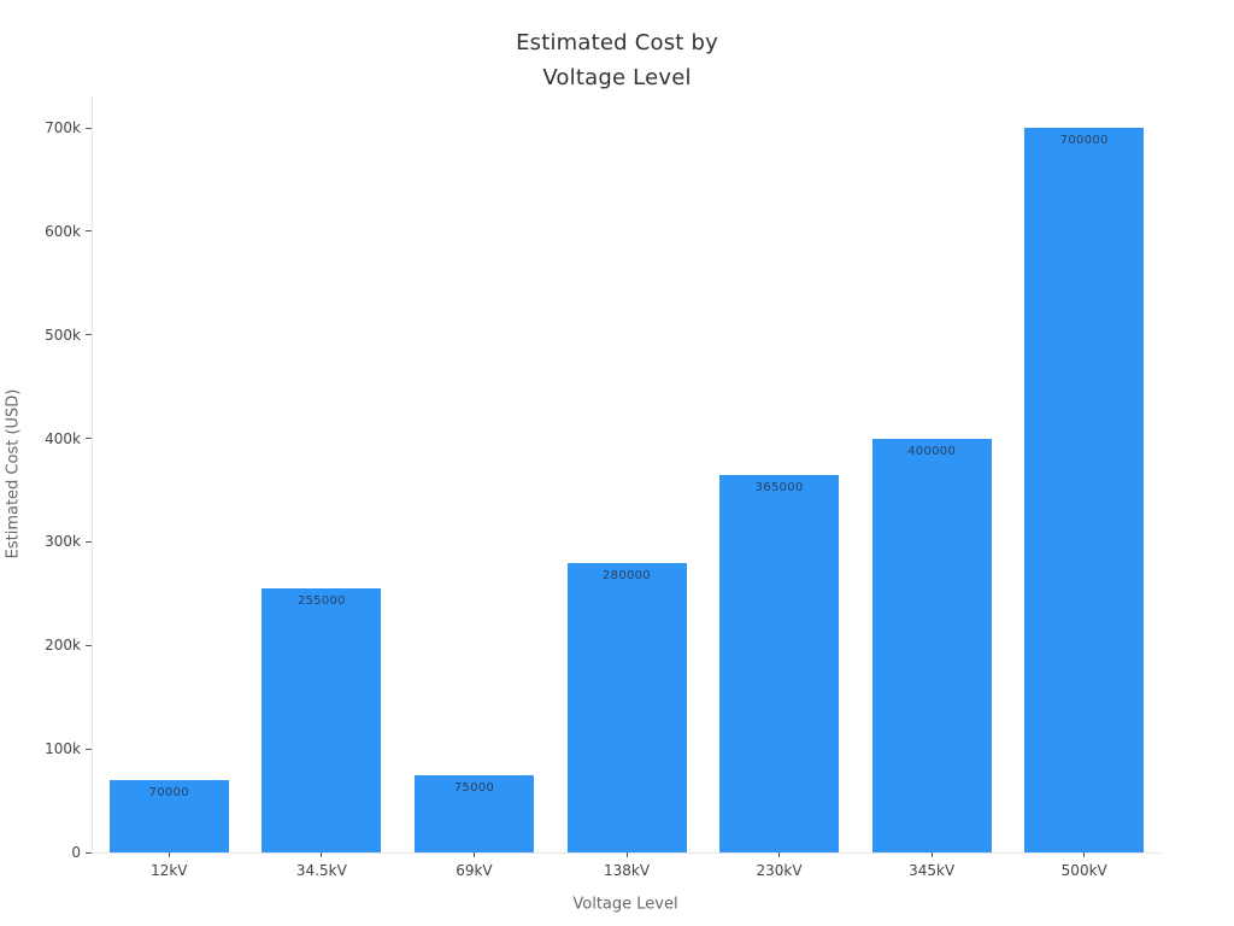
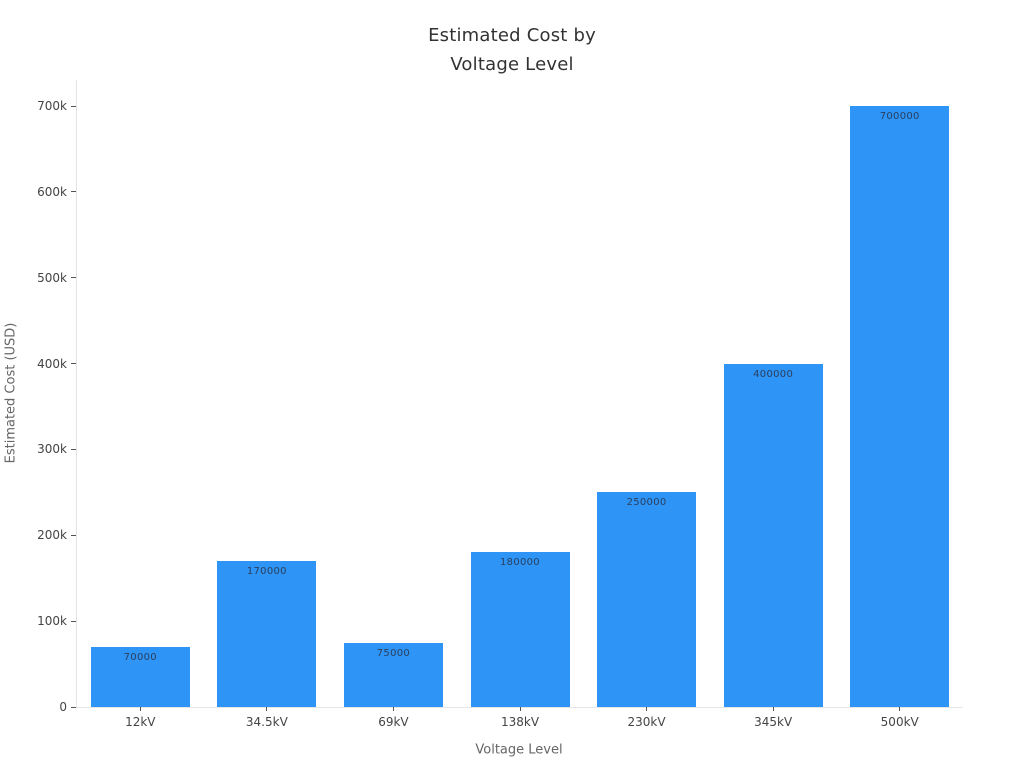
34.5kV: 255000 -> 170000
138kV: 280000 -> 180000
230kV: 365000 -> 250000
